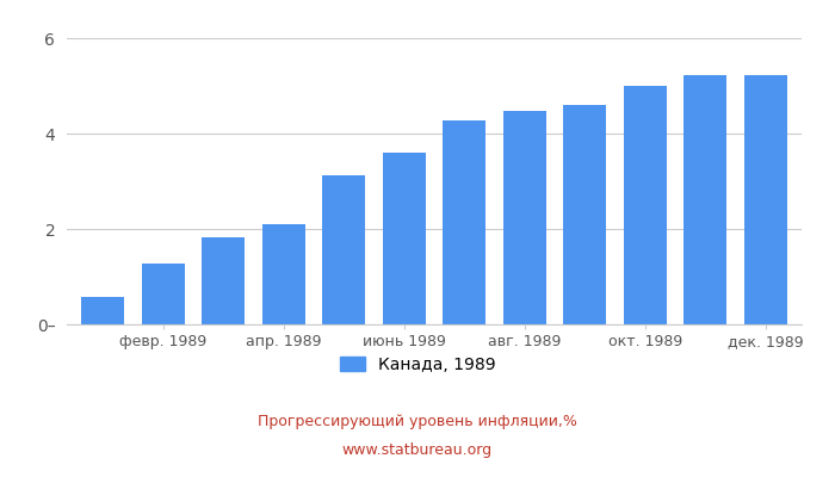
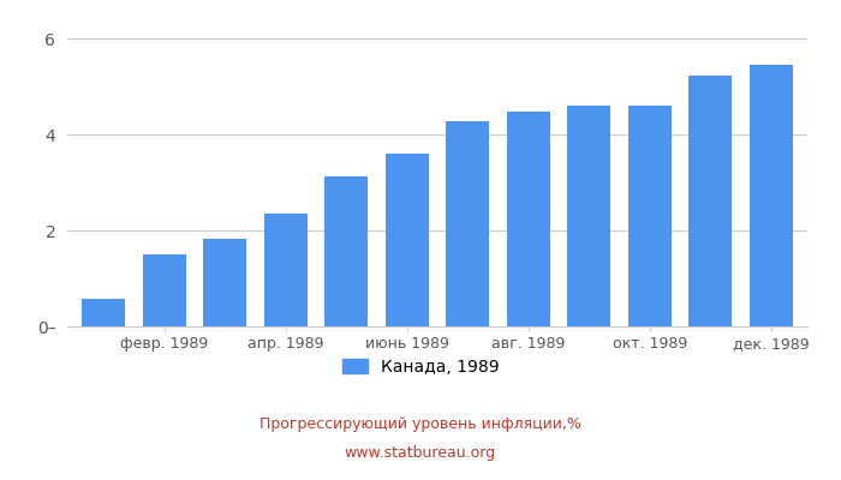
февр. 1989: 1.28 -> 1.50
апр. 1989: 2.09 -> 2.35
окт. 1989: 4.99 -> 4.60
дек. 1989: 5.22 -> 5.45
